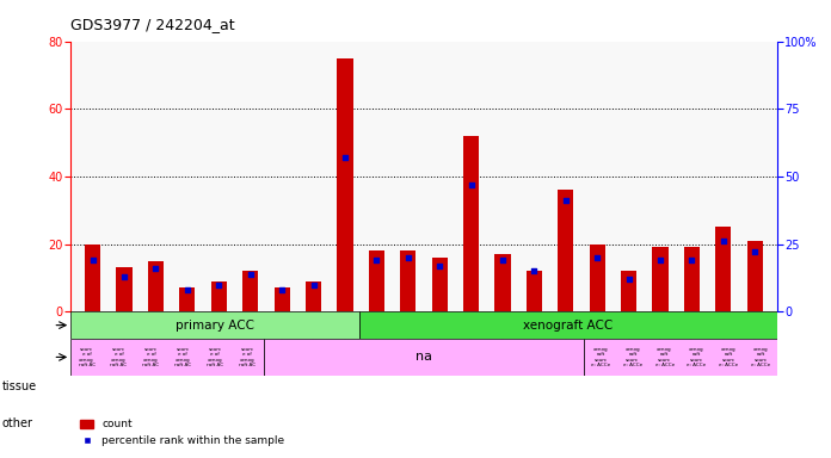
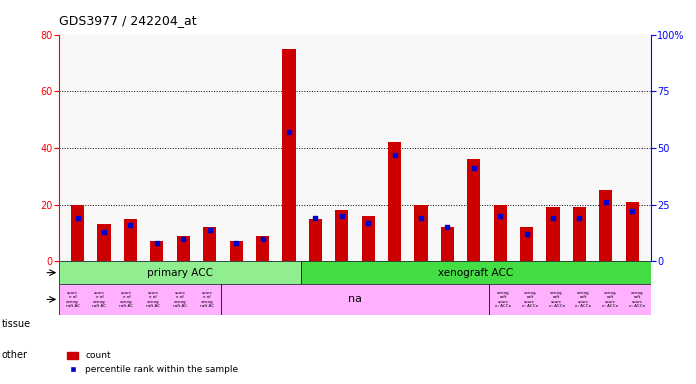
count/GSM718441: 18 -> 15
count/GSM718450: 52 -> 42
count/GSM718451: 17 -> 20
